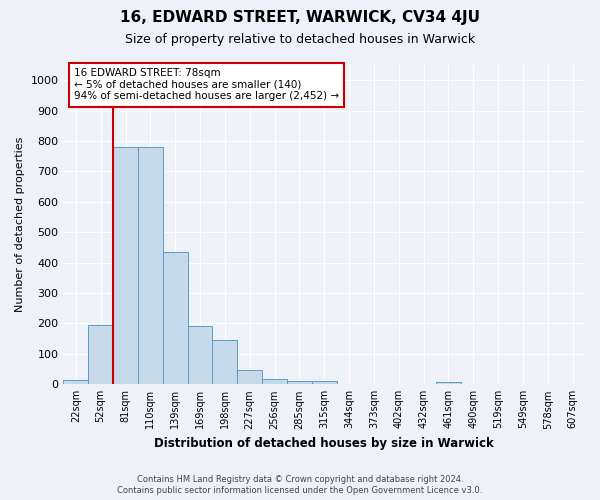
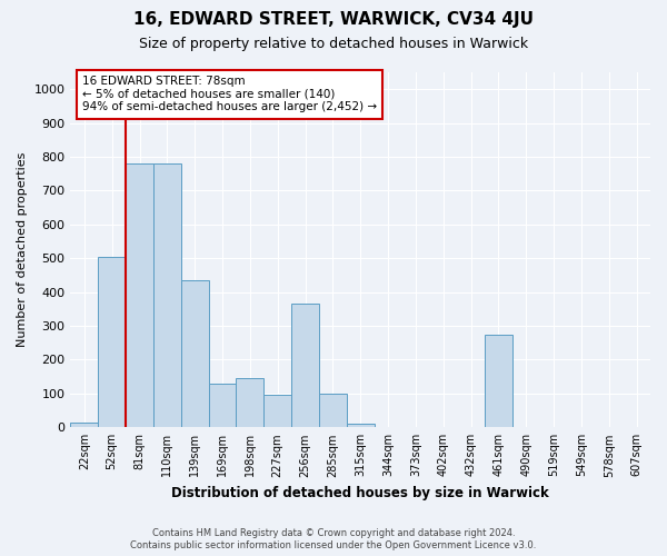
52sqm: 195 -> 505
169sqm: 192 -> 130
227sqm: 48 -> 95
256sqm: 18 -> 365
285sqm: 10 -> 100
461sqm: 8 -> 275
